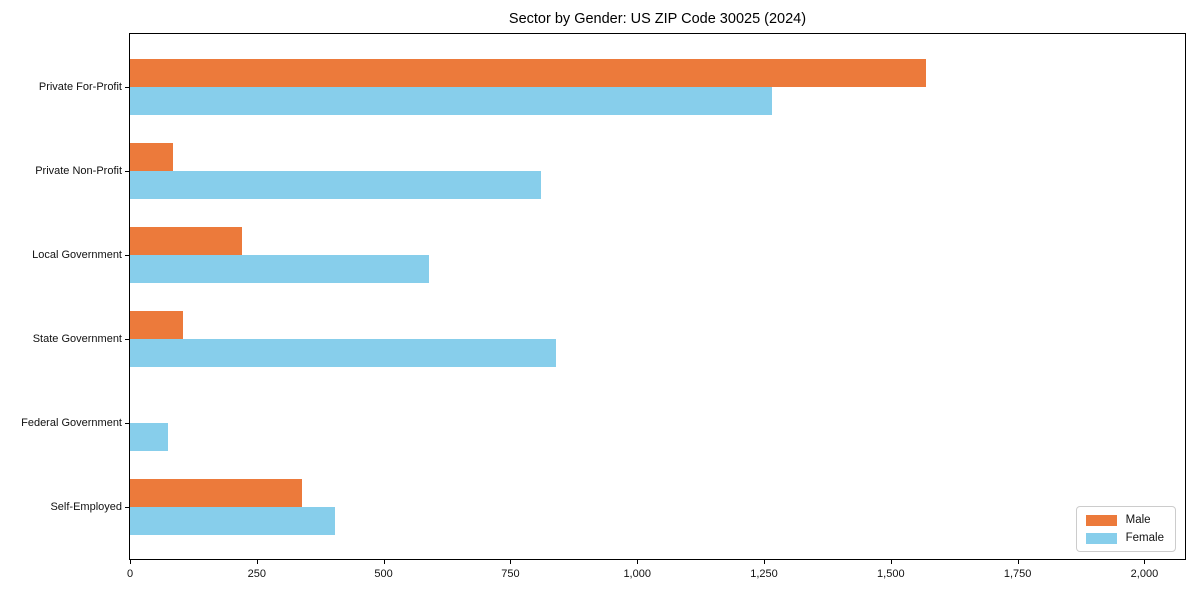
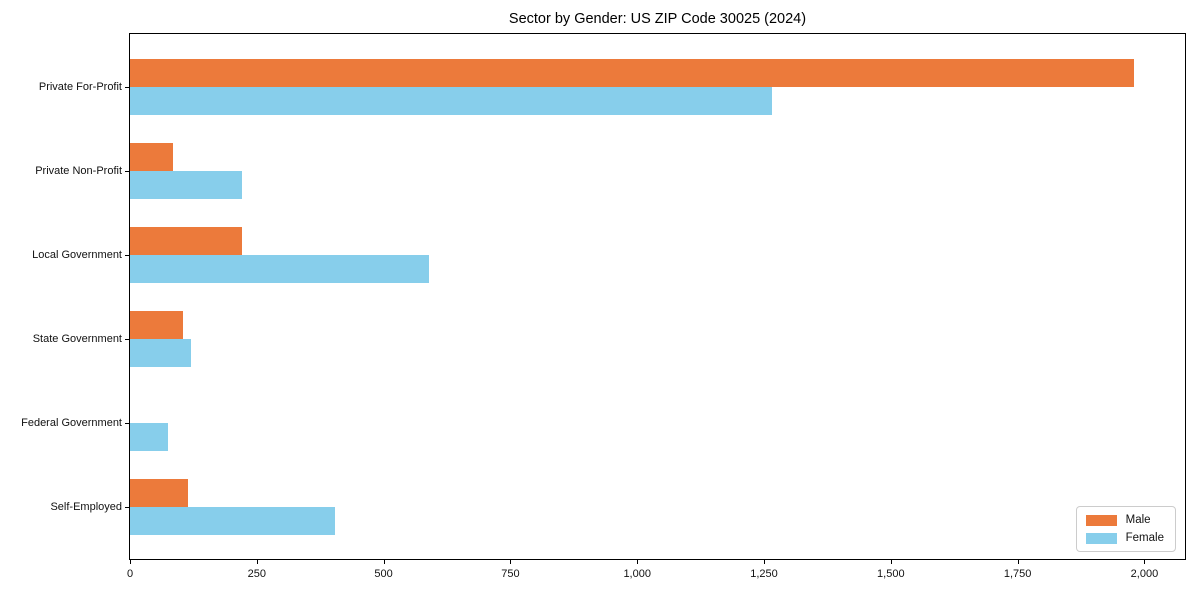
Male/Private For-Profit: 1570 -> 1980
Female/Private Non-Profit: 810 -> 220
Female/State Government: 840 -> 120
Male/Self-Employed: 340 -> 120
